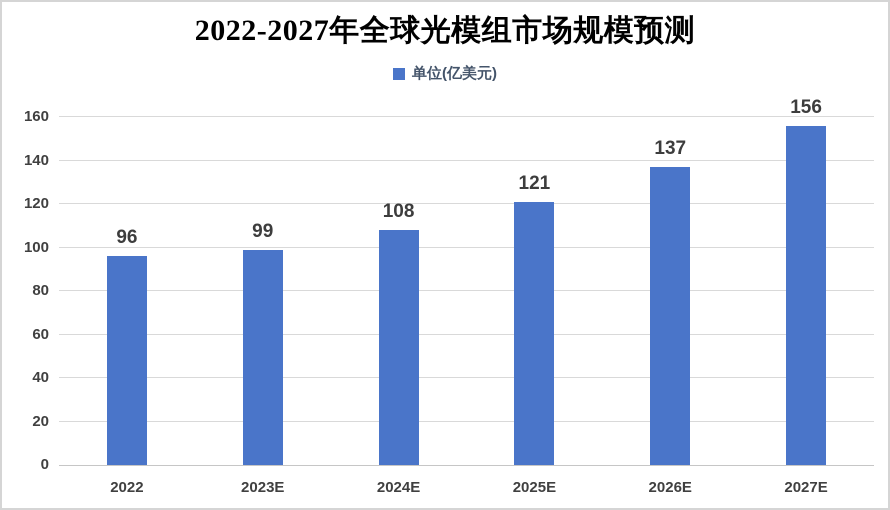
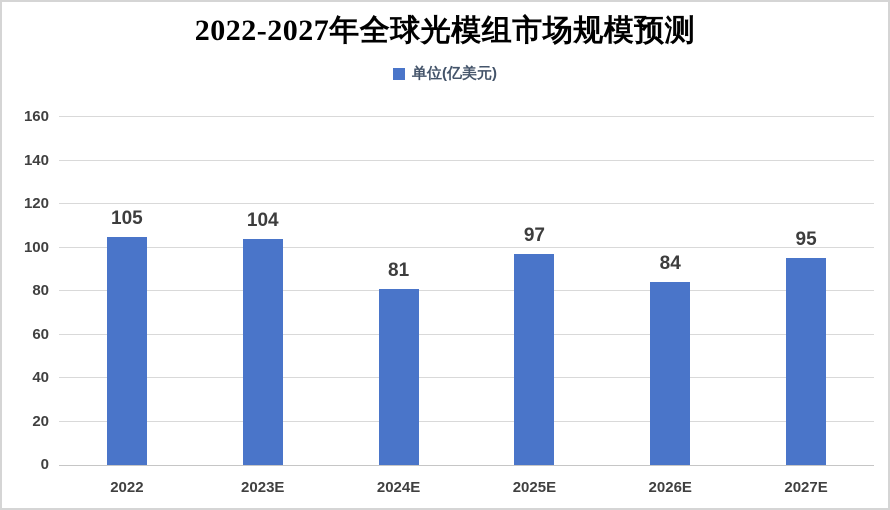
2022: 96 -> 105
2023E: 99 -> 104
2024E: 108 -> 81
2025E: 121 -> 97
2026E: 137 -> 84
2027E: 156 -> 95
